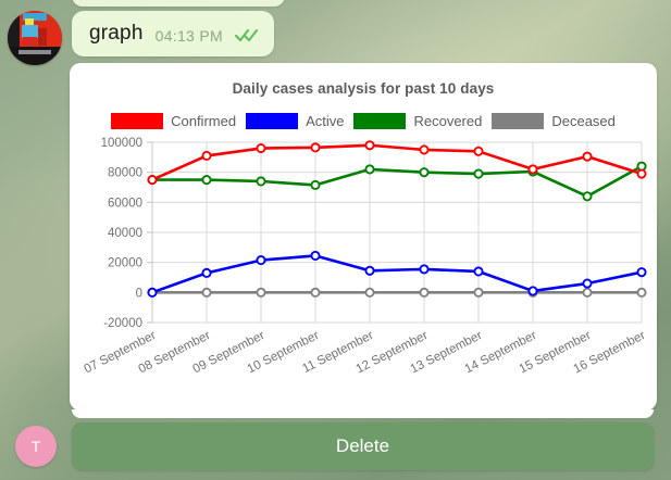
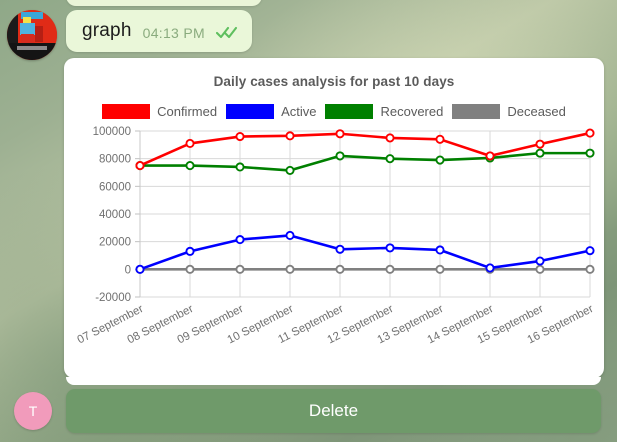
Recovered/15 September: 64000 -> 84000
Confirmed/16 September: 79000 -> 98000
